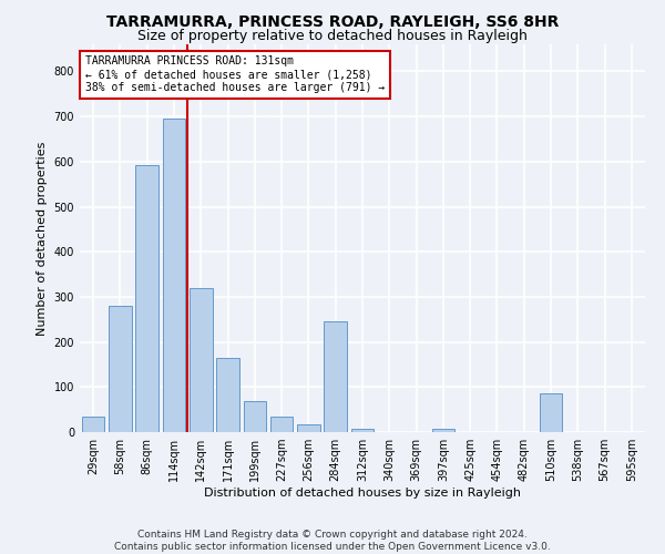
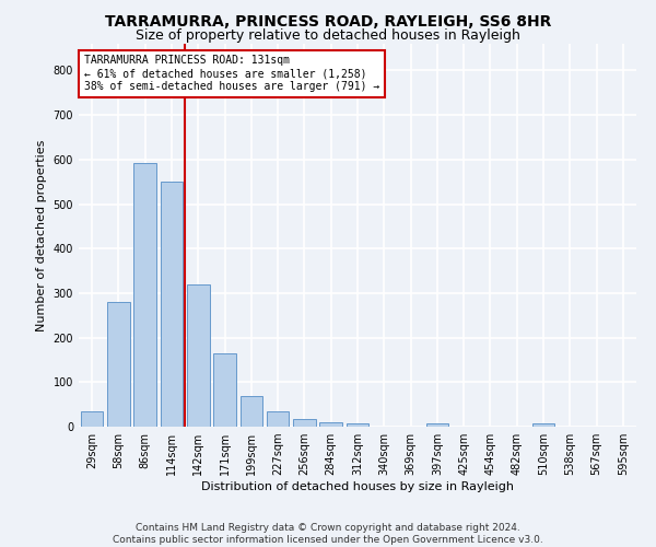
114sqm: 695 -> 550
284sqm: 245 -> 10
510sqm: 85 -> 8
